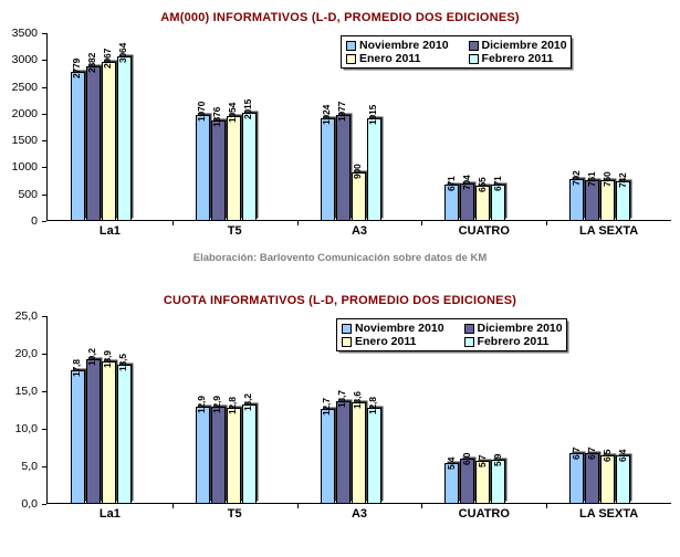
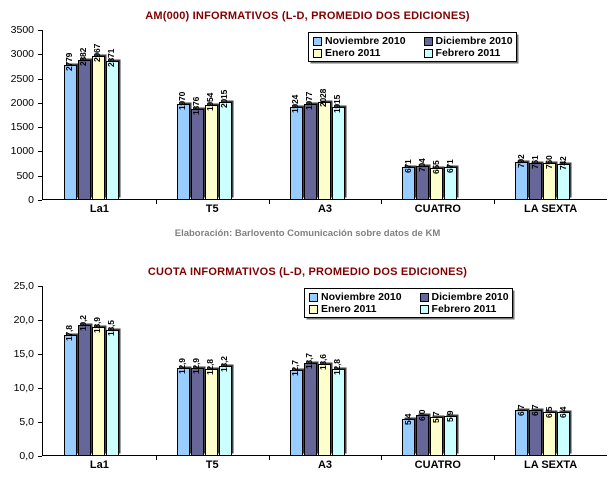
AM(000) INFORMATIVOS (L-D, PROMEDIO DOS EDICIONES)/Febrero 2011/La1: 3064 -> 2871
AM(000) INFORMATIVOS (L-D, PROMEDIO DOS EDICIONES)/Enero 2011/A3: 900 -> 2028
